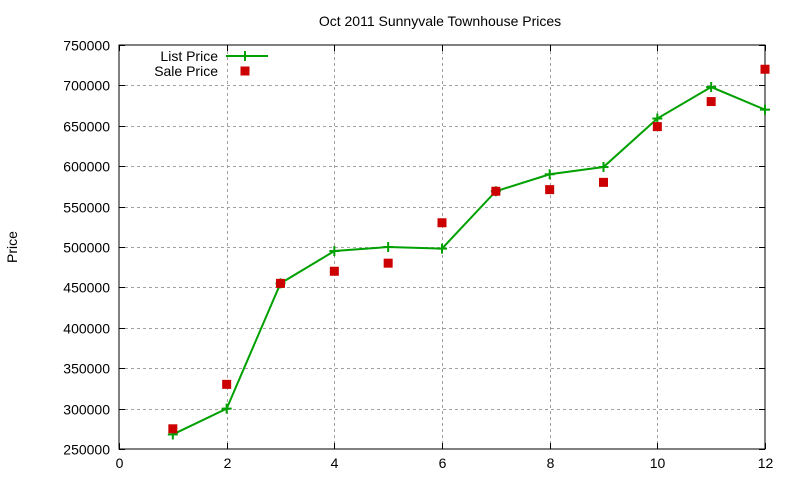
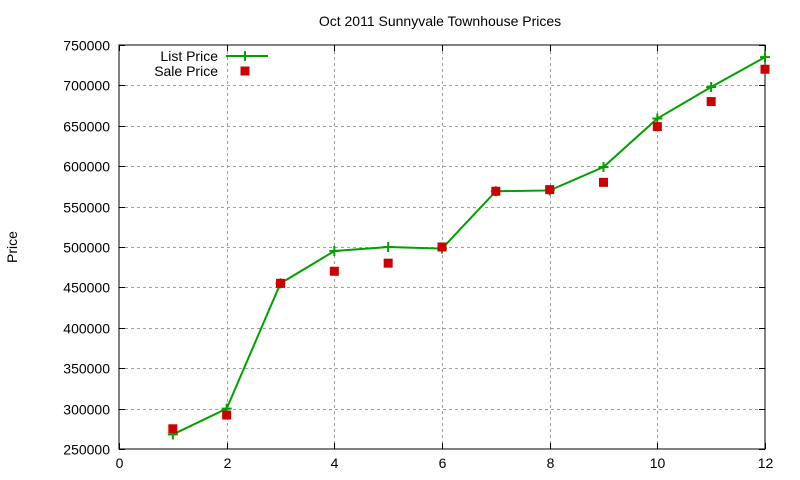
Sale Price/2: 330000 -> 290000
Sale Price/6: 530000 -> 500000
List Price/8: 590000 -> 570000
List Price/12: 670000 -> 740000
